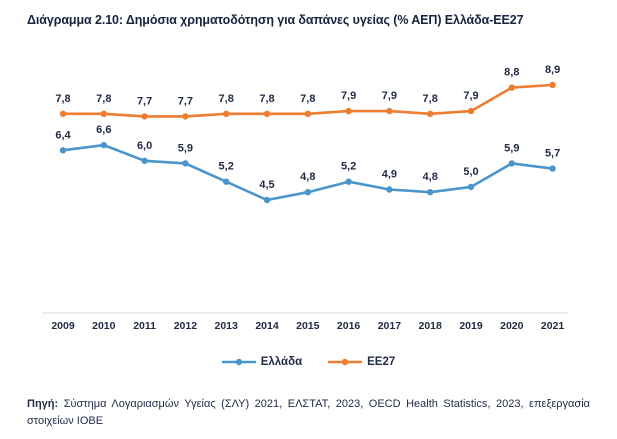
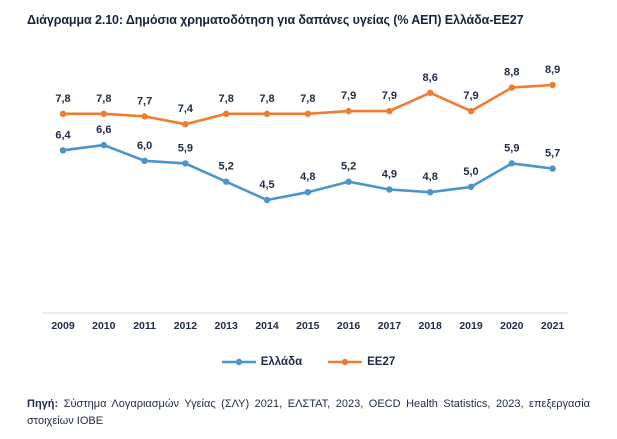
ΕΕ27/2012: 7,7 -> 7,4
ΕΕ27/2018: 7,8 -> 8,6
